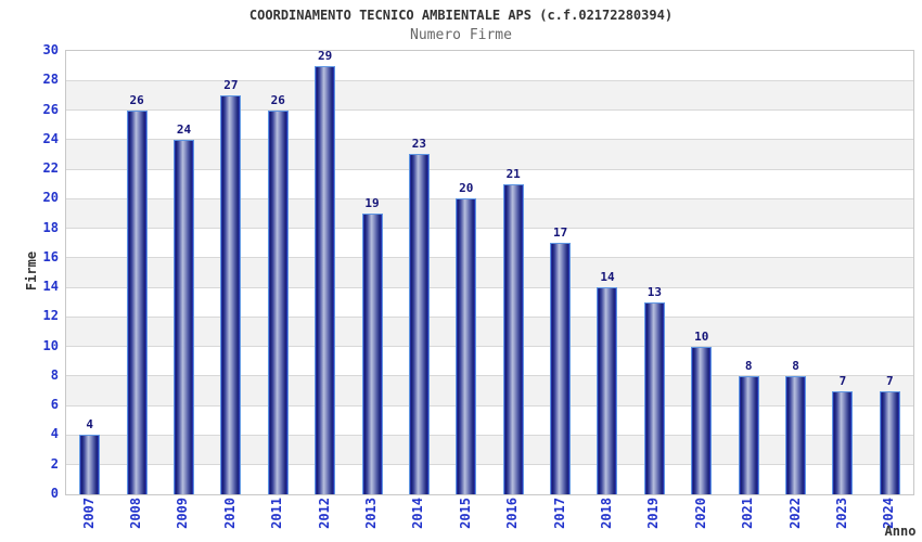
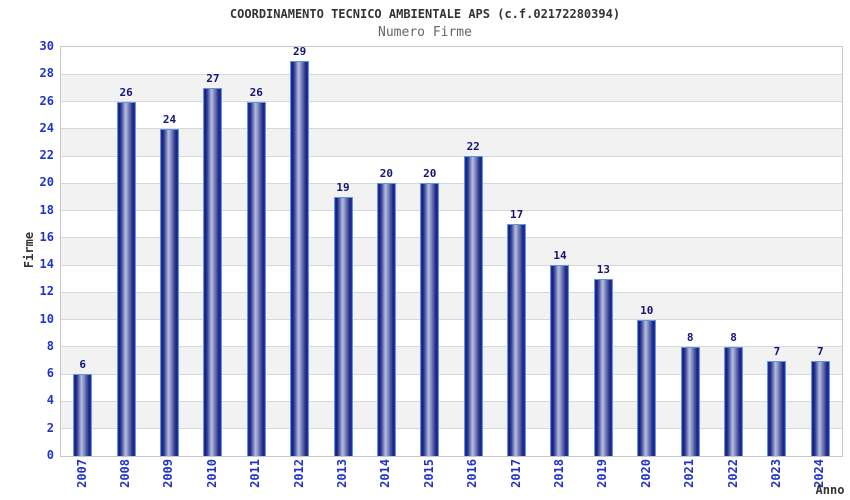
2007: 4 -> 6
2014: 23 -> 20
2016: 21 -> 22
